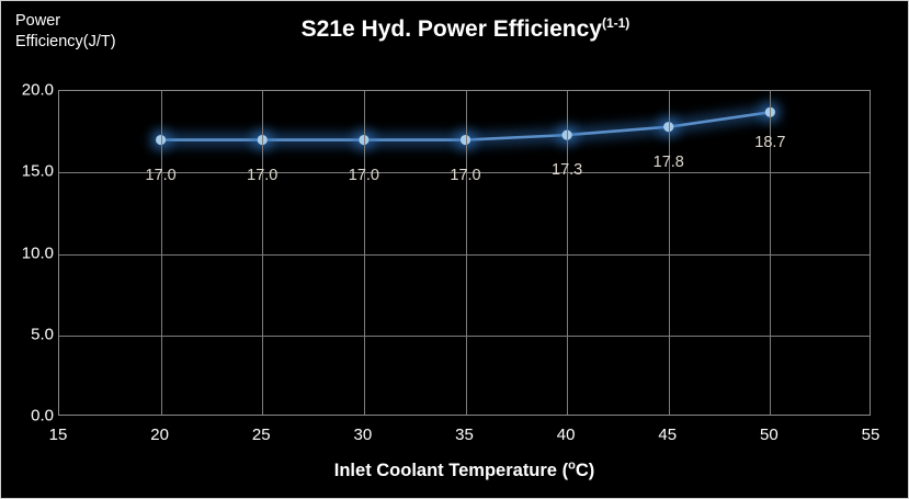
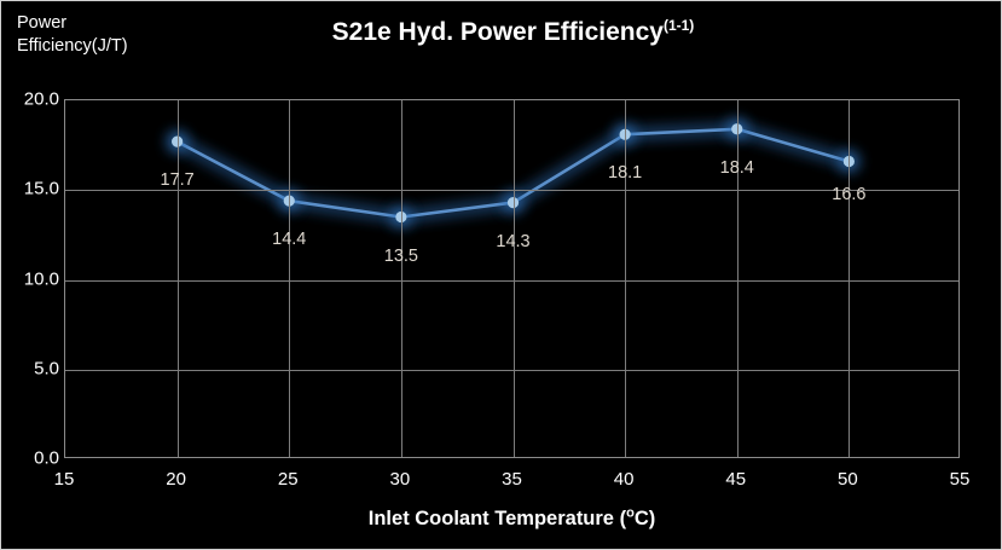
20: 17.0 -> 17.7
25: 17.0 -> 14.4
30: 17.0 -> 13.5
35: 17.0 -> 14.3
40: 17.3 -> 18.1
45: 17.8 -> 18.4
50: 18.7 -> 16.6
